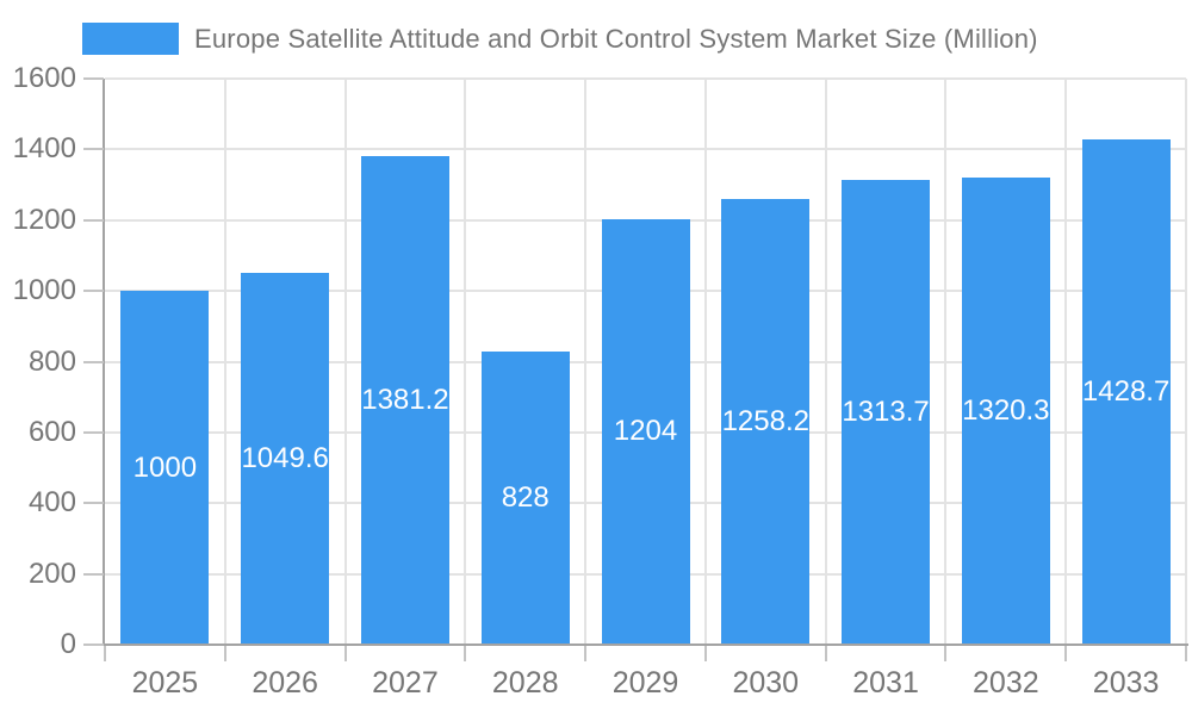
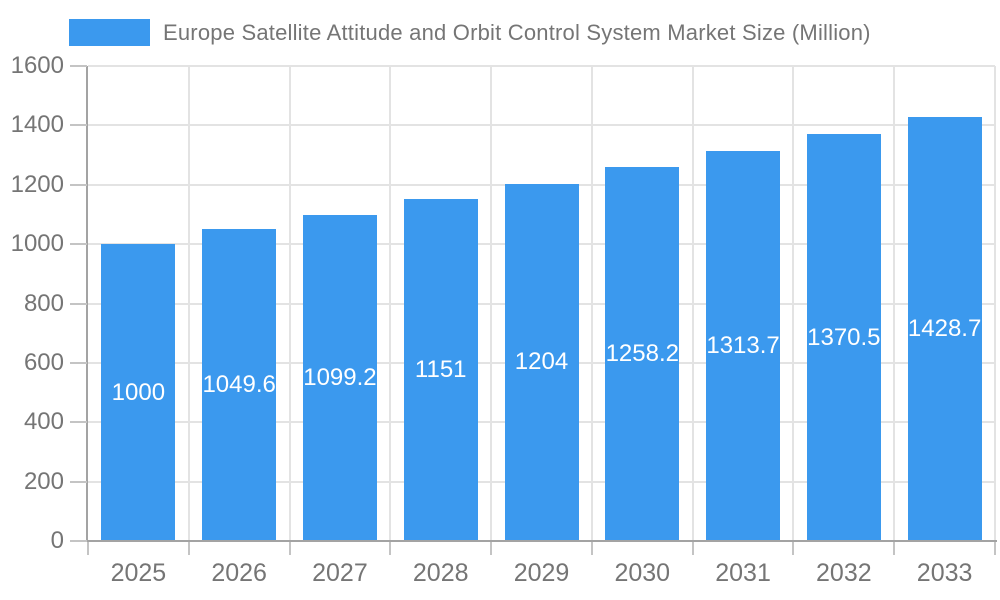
2027: 1381.2 -> 1099.2
2028: 828 -> 1151
2032: 1320.3 -> 1370.5
